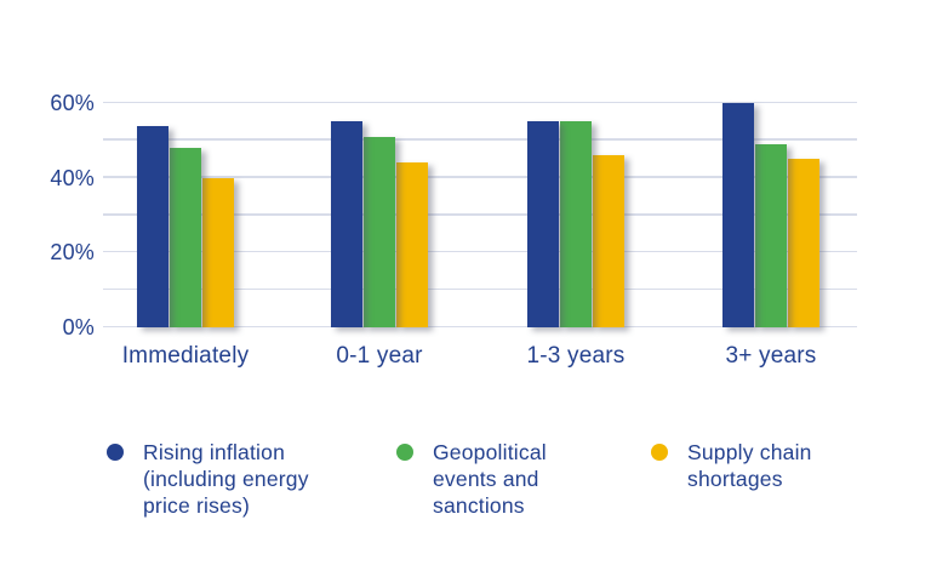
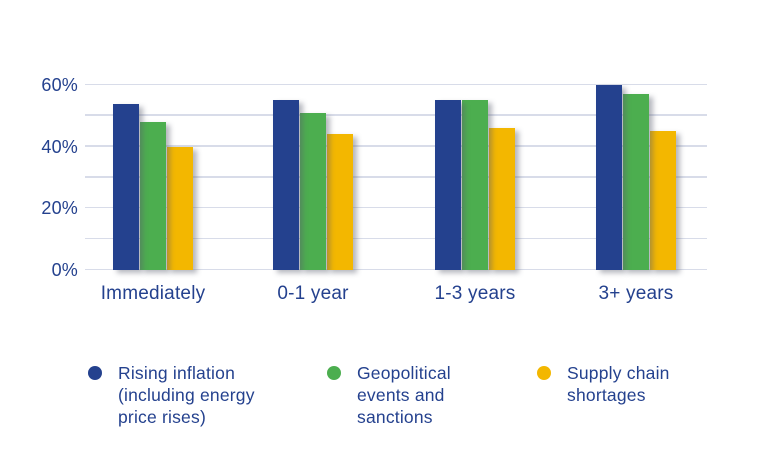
Geopolitical events and sanctions/3+ years: 49% -> 57%
